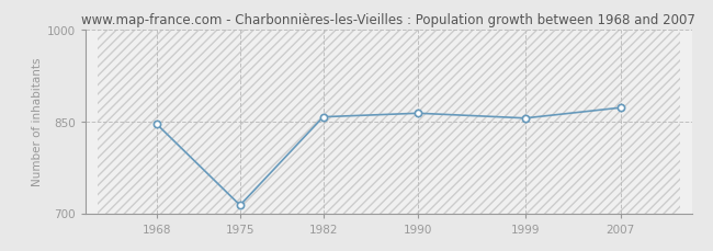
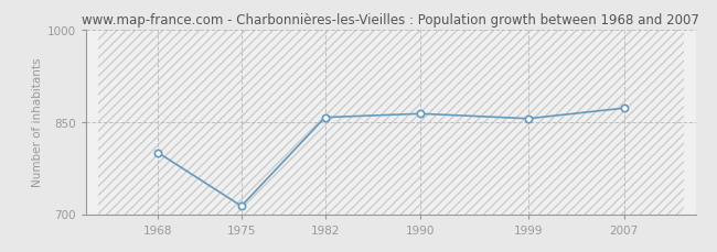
1968: 845 -> 800
